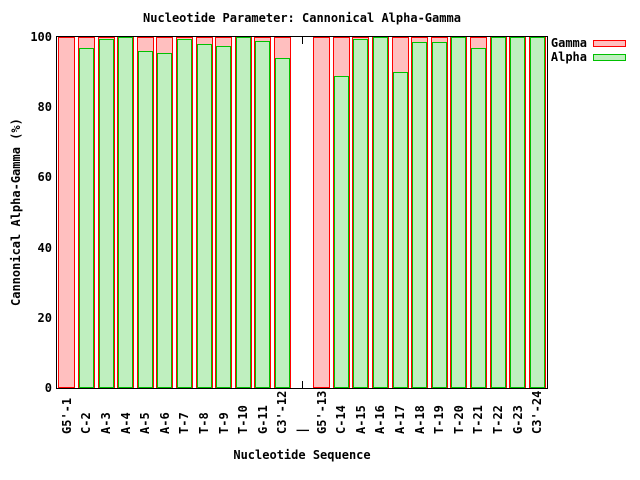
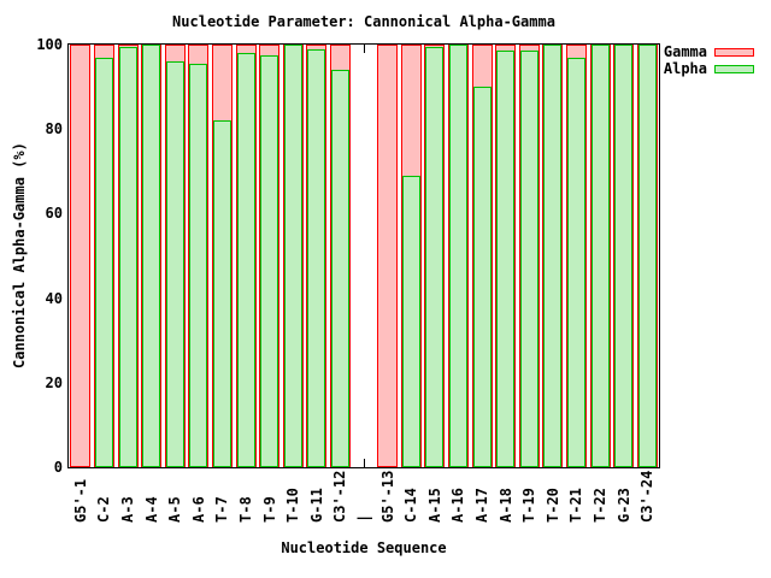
Alpha/T-7: 100 -> 82
Alpha/C-14: 89 -> 69
